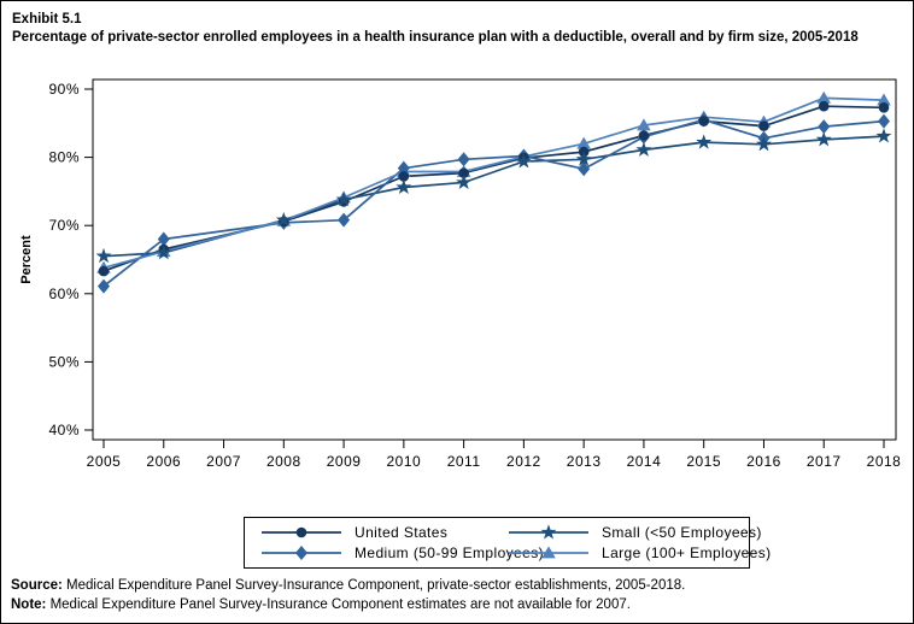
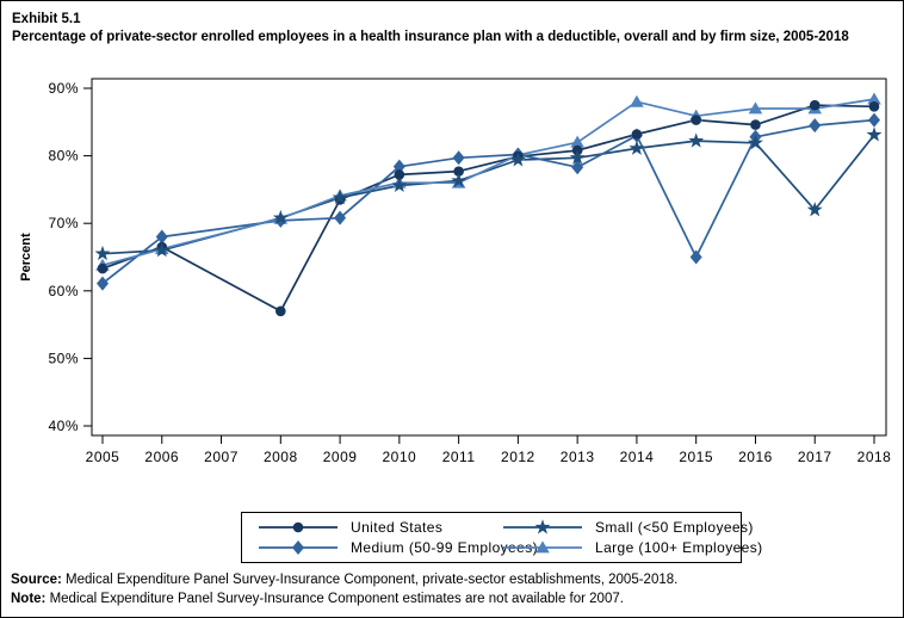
United States/2008: 71% -> 57%
Large (100+ Employees)/2010: 78% -> 76%
Large (100+ Employees)/2011: 78% -> 76%
Large (100+ Employees)/2014: 85% -> 88%
Medium (50-99 Employees)/2015: 86% -> 65%
Large (100+ Employees)/2016: 85% -> 87%
Small (<50 Employees)/2017: 83% -> 72%
Large (100+ Employees)/2017: 89% -> 87%
